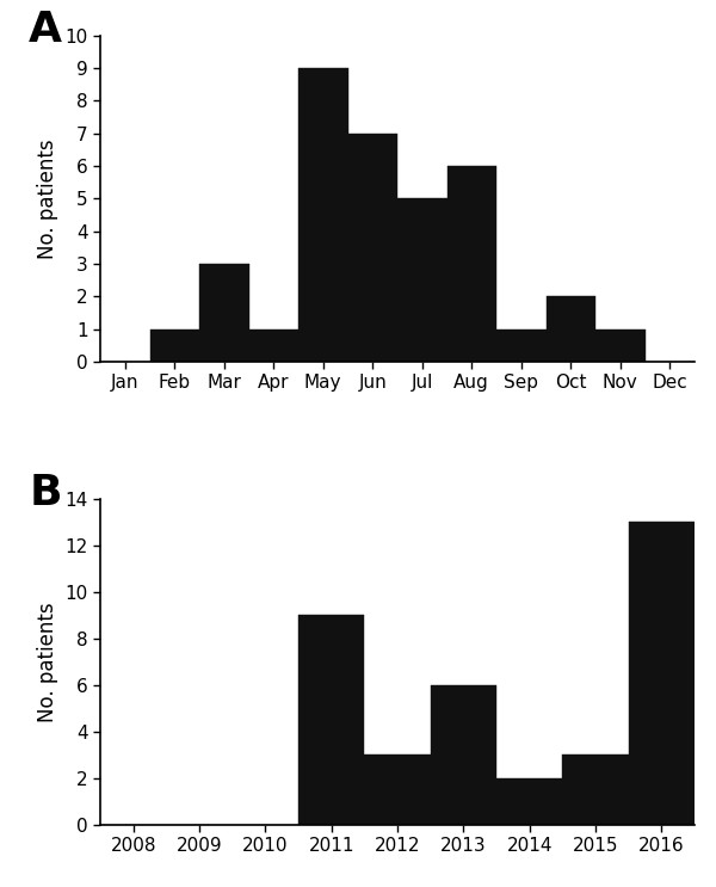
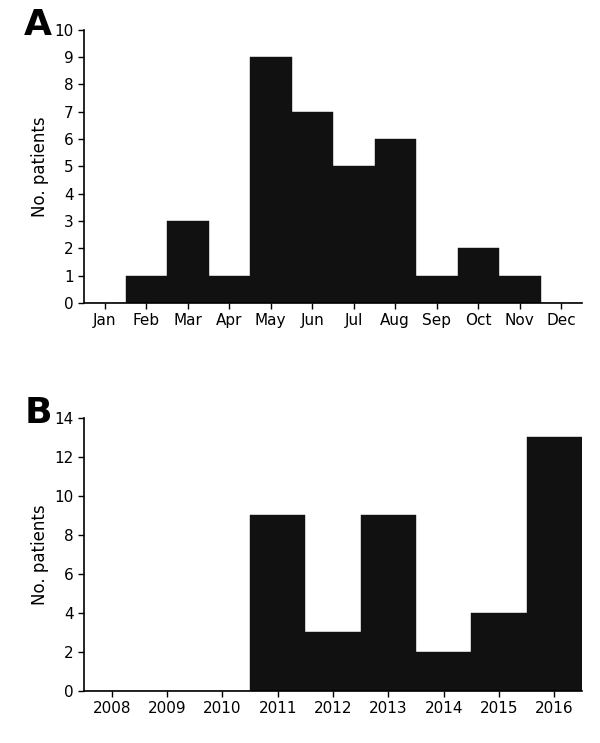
2013: 6 -> 9
2015: 3 -> 4
